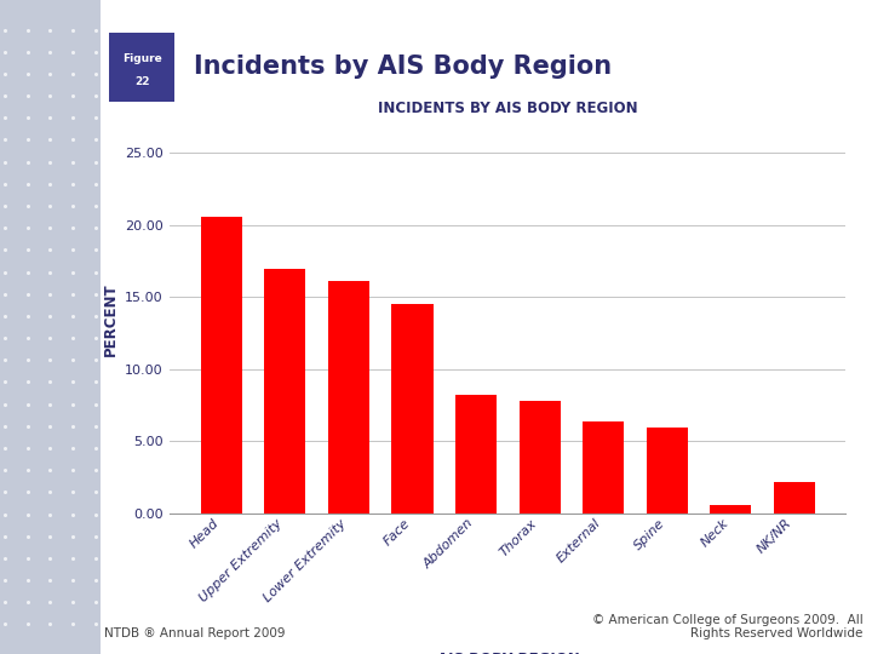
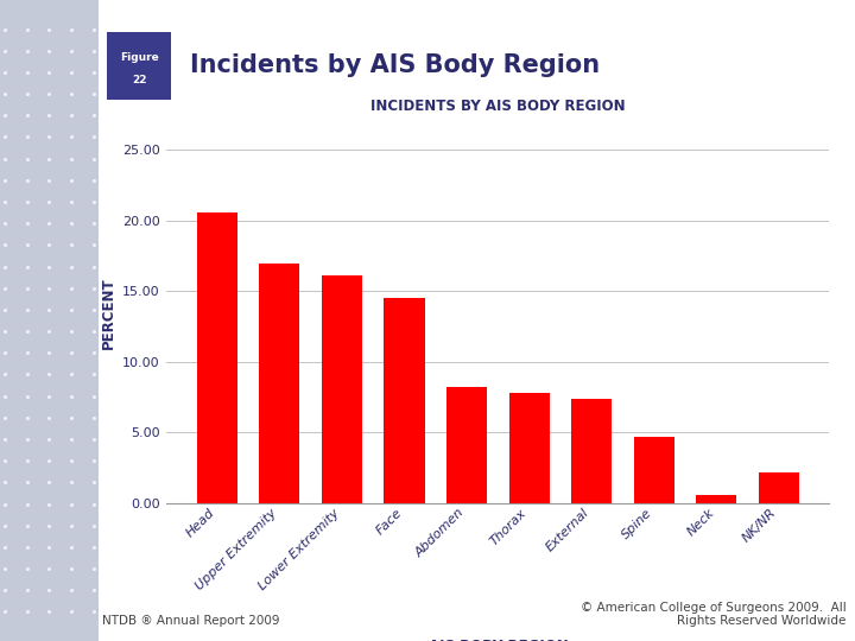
External: 6.4 -> 7.4
Spine: 6.0 -> 4.7
